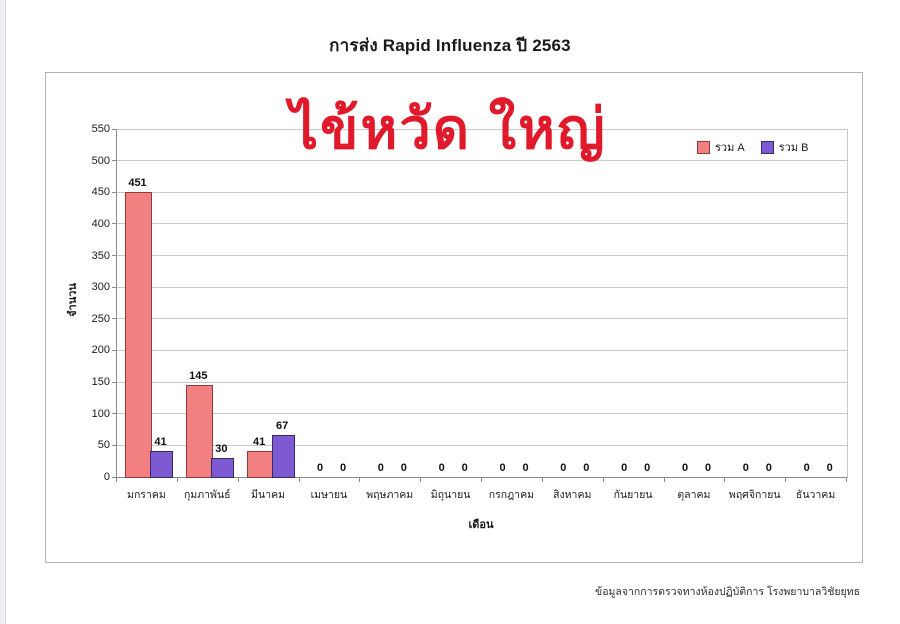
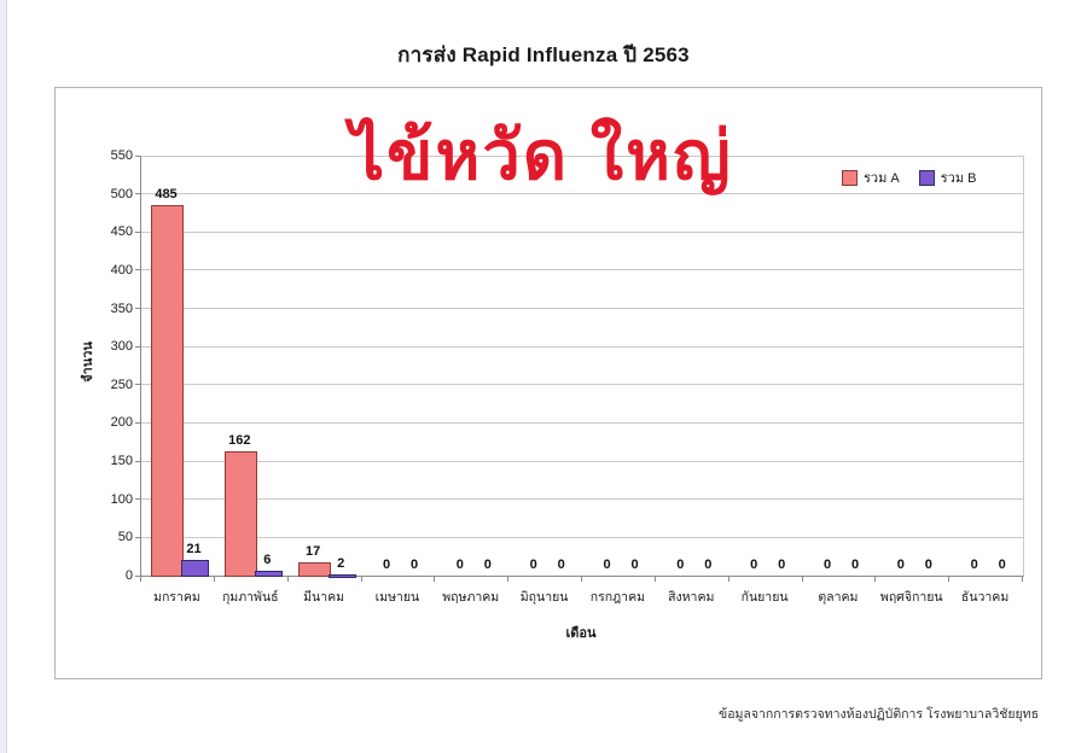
รวม A/มกราคม: 451 -> 485
รวม B/มกราคม: 41 -> 21
รวม A/กุมภาพันธ์: 145 -> 162
รวม B/กุมภาพันธ์: 30 -> 6
รวม A/มีนาคม: 41 -> 17
รวม B/มีนาคม: 67 -> 2
